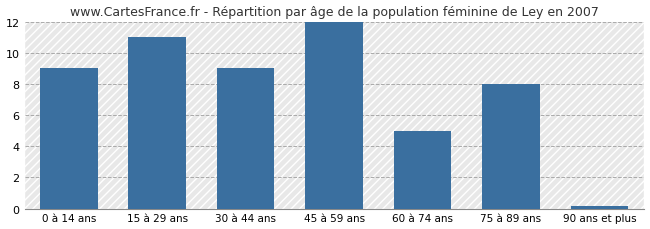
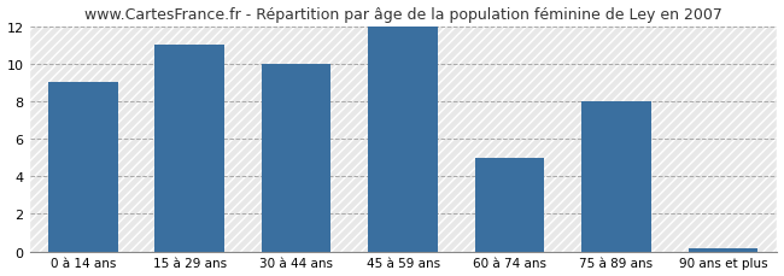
30 à 44 ans: 9.0 -> 10.0
